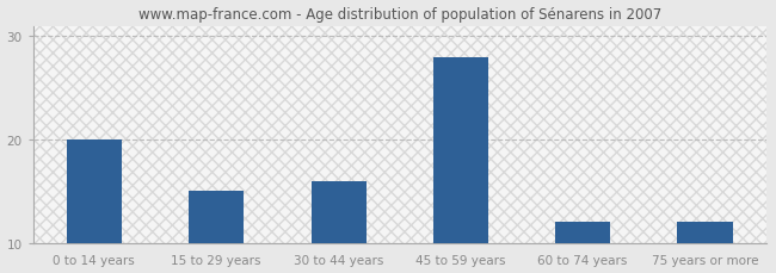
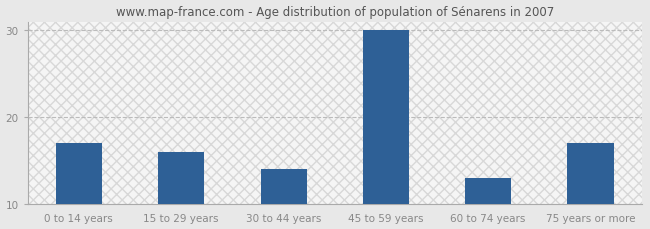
0 to 14 years: 20 -> 17
15 to 29 years: 15 -> 16
30 to 44 years: 16 -> 14
45 to 59 years: 28 -> 30
60 to 74 years: 12 -> 13
75 years or more: 12 -> 17
